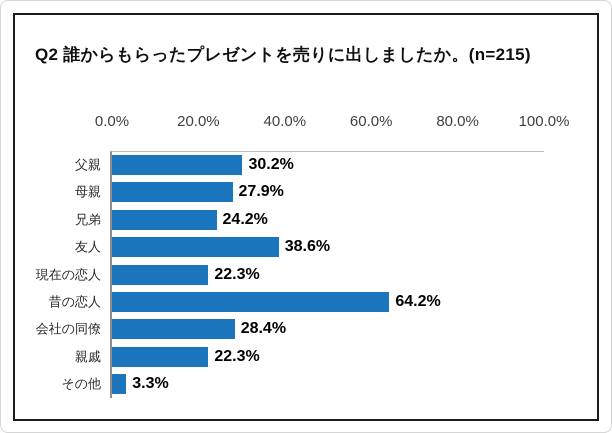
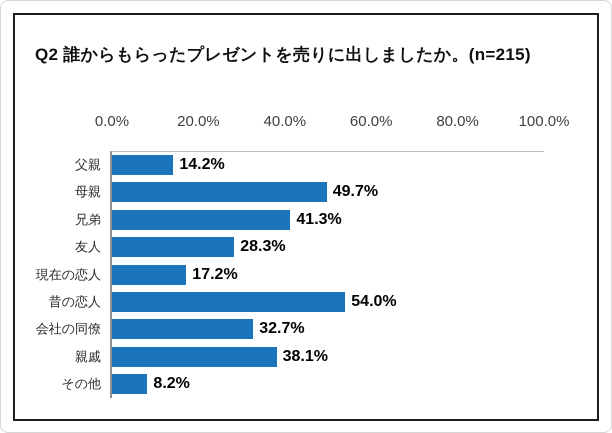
父親: 30.2% -> 14.2%
母親: 27.9% -> 49.7%
兄弟: 24.2% -> 41.3%
友人: 38.6% -> 28.3%
現在の恋人: 22.3% -> 17.2%
昔の恋人: 64.2% -> 54.0%
会社の同僚: 28.4% -> 32.7%
親戚: 22.3% -> 38.1%
その他: 3.3% -> 8.2%
